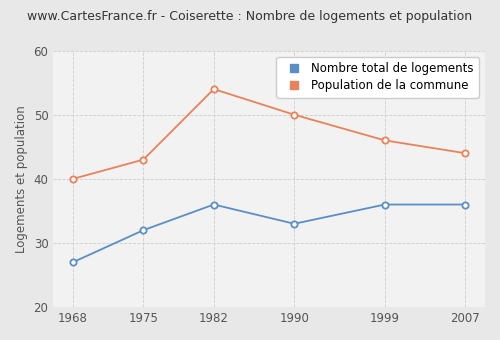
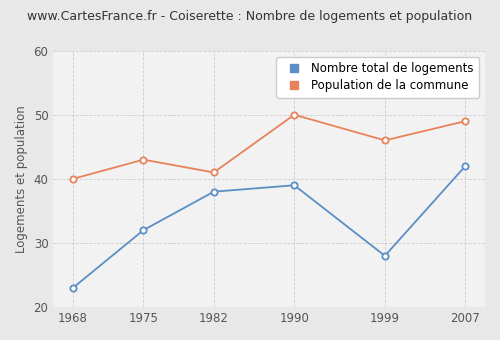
Nombre total de logements/1968: 27 -> 23
Nombre total de logements/1982: 36 -> 38
Population de la commune/1982: 54 -> 41
Nombre total de logements/1990: 33 -> 39
Nombre total de logements/1999: 36 -> 28
Nombre total de logements/2007: 36 -> 42
Population de la commune/2007: 44 -> 49
